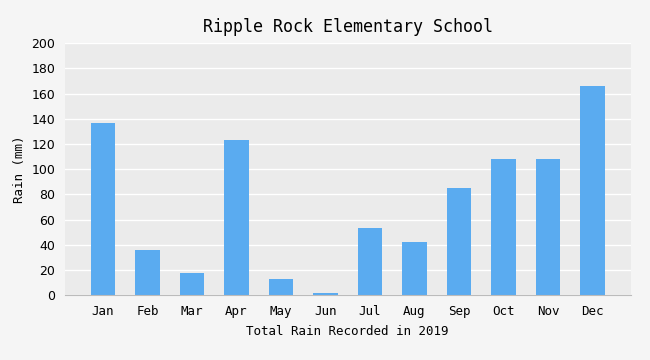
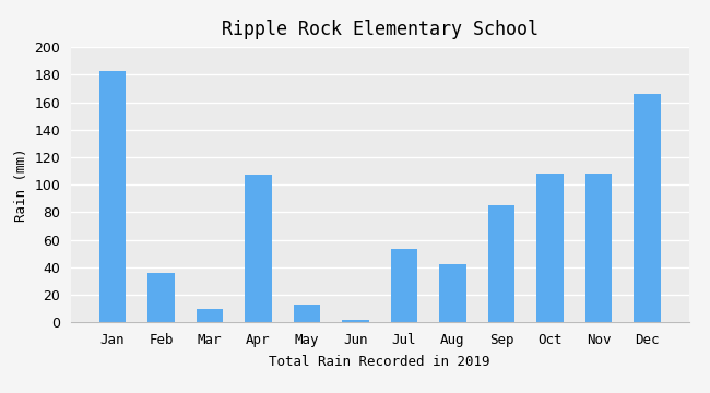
Jan: 137 -> 183
Mar: 18 -> 10
Apr: 123 -> 107
